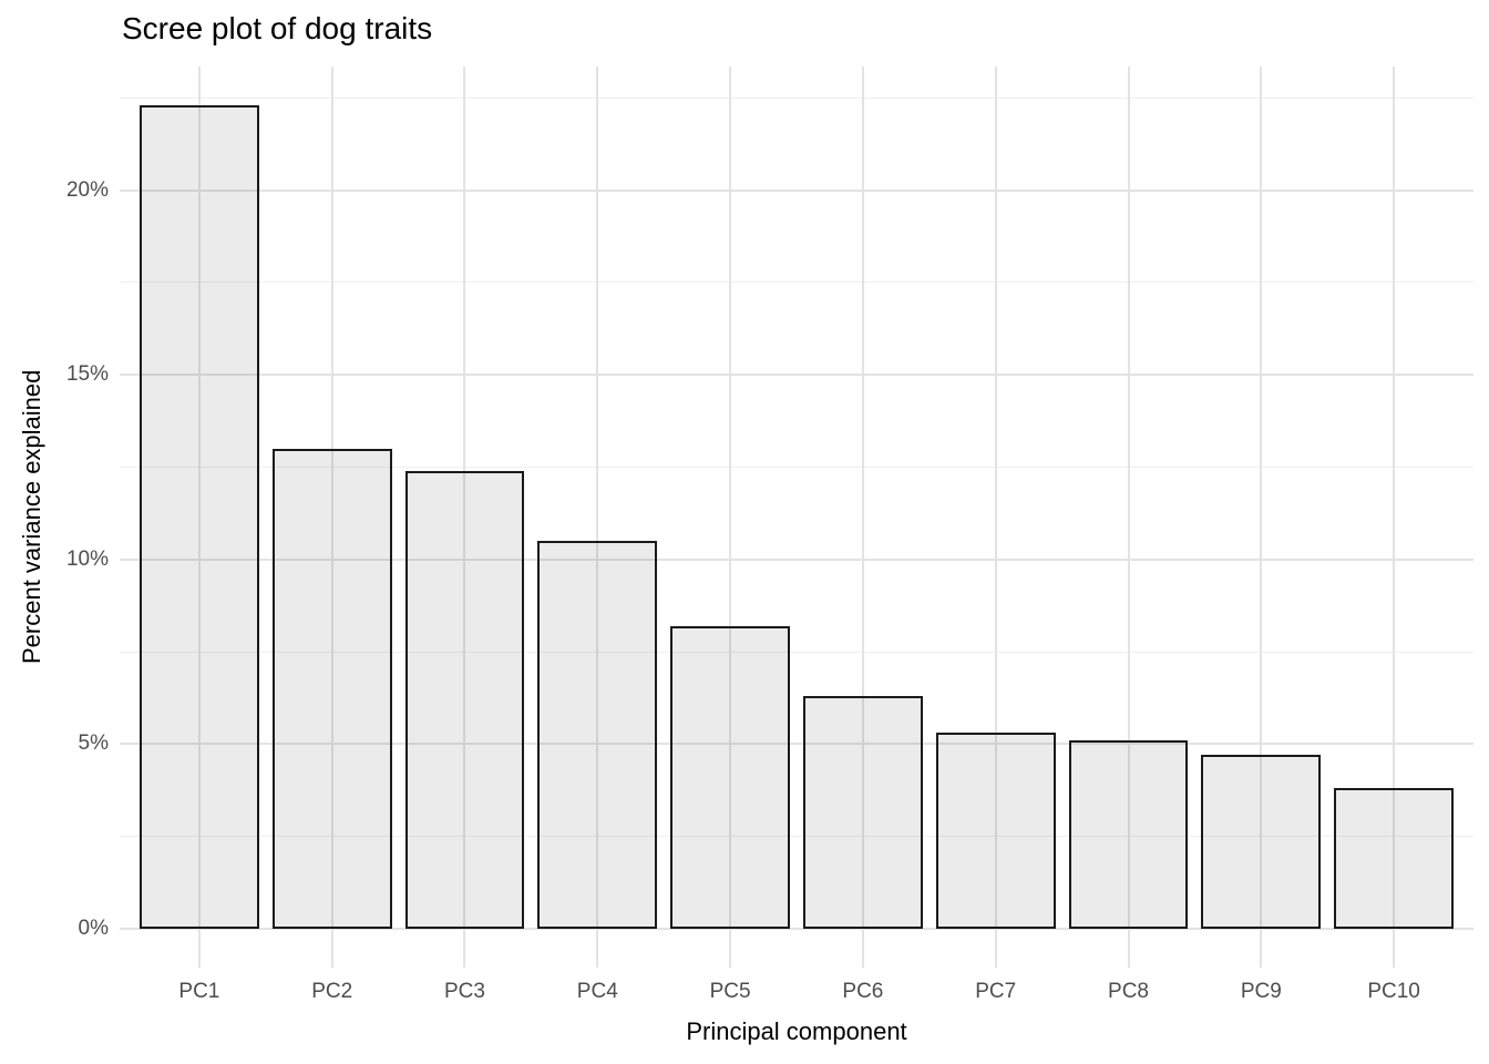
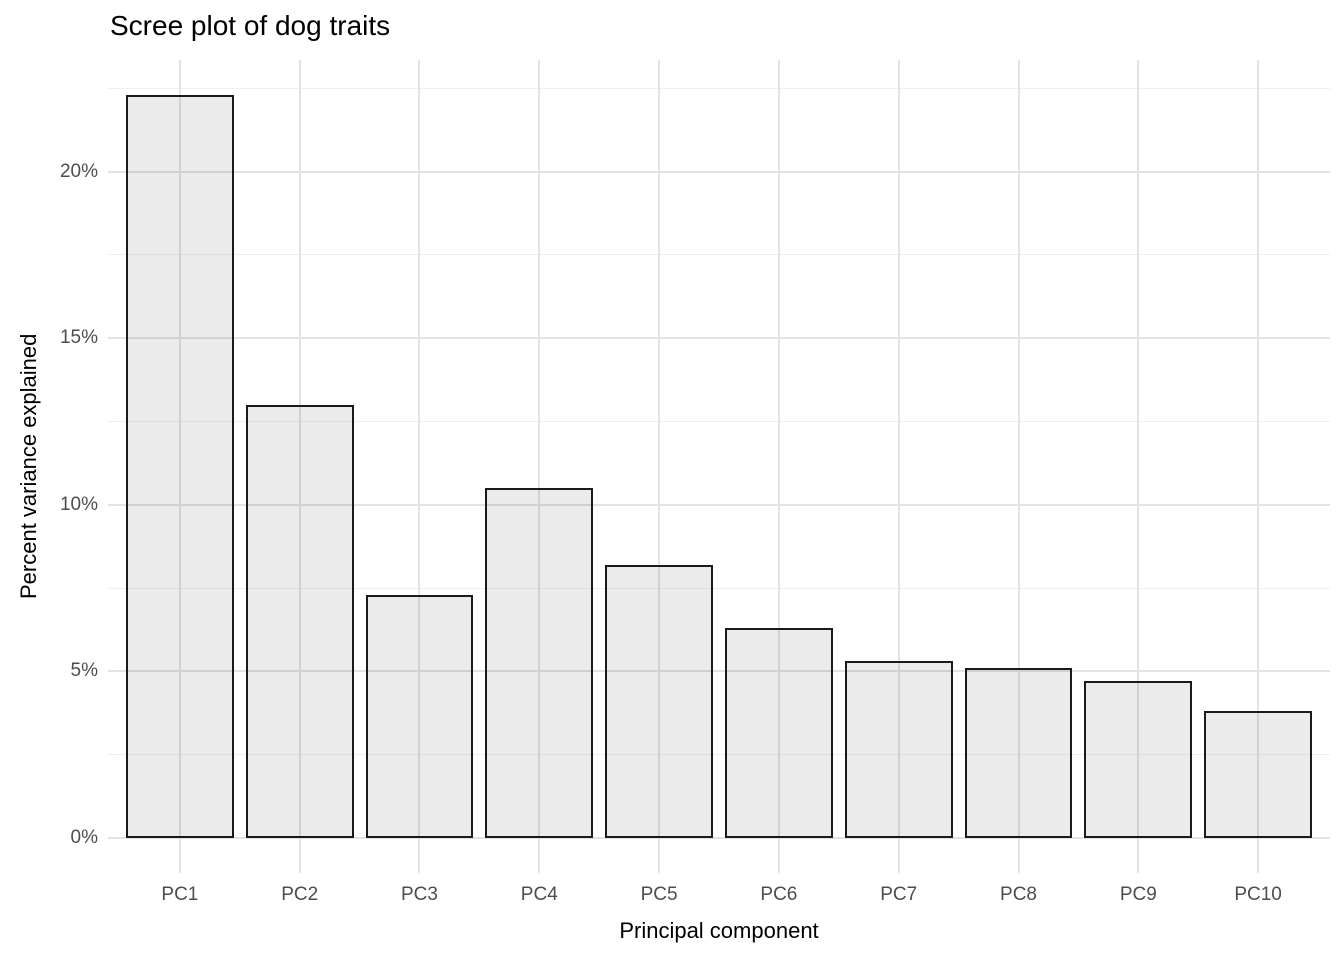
PC3: 12.4% -> 7.3%
